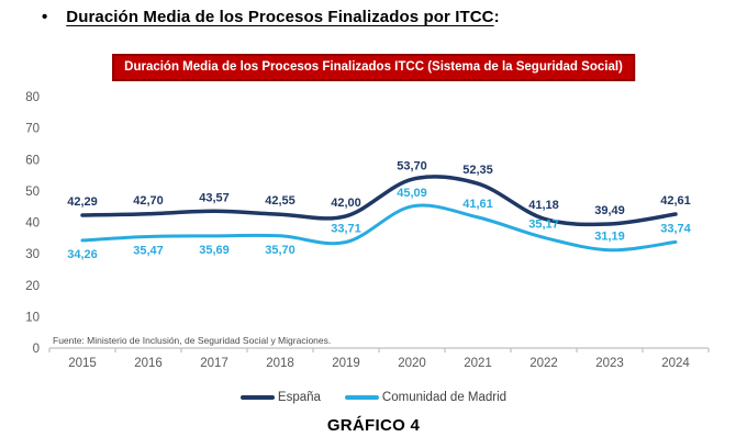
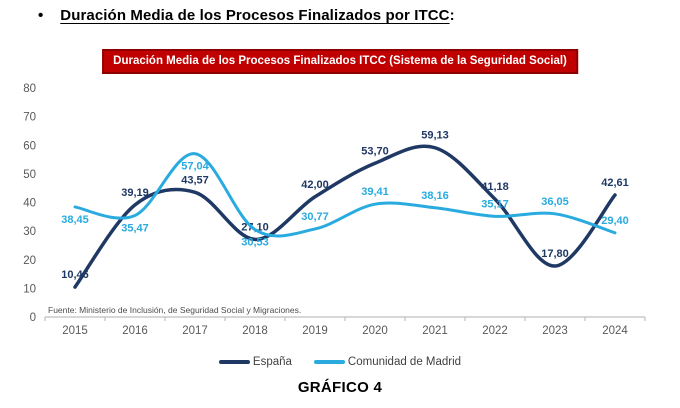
España/2015: 42,29 -> 10,46
Comunidad de Madrid/2015: 34,26 -> 38,45
España/2016: 42,70 -> 39,19
Comunidad de Madrid/2017: 35,69 -> 57,04
España/2018: 42,55 -> 27,10
Comunidad de Madrid/2018: 35,70 -> 30,53
Comunidad de Madrid/2019: 33,71 -> 30,77
Comunidad de Madrid/2020: 45,09 -> 39,41
España/2021: 52,35 -> 59,13
Comunidad de Madrid/2021: 41,61 -> 38,16
España/2023: 39,49 -> 17,80
Comunidad de Madrid/2023: 31,19 -> 36,05
Comunidad de Madrid/2024: 33,74 -> 29,40
